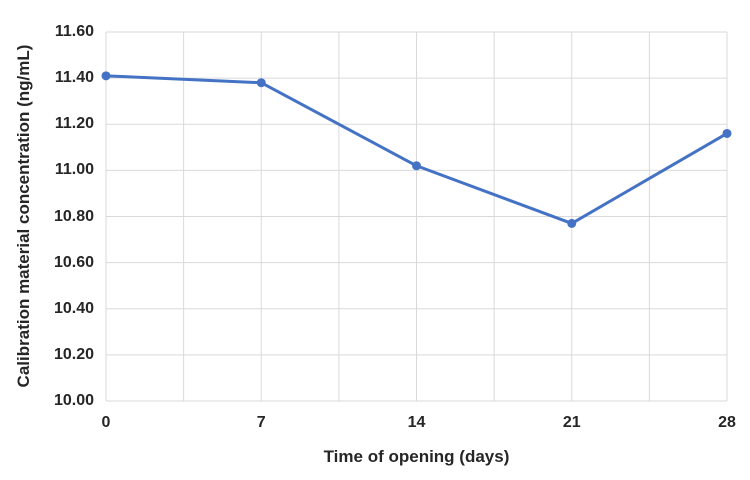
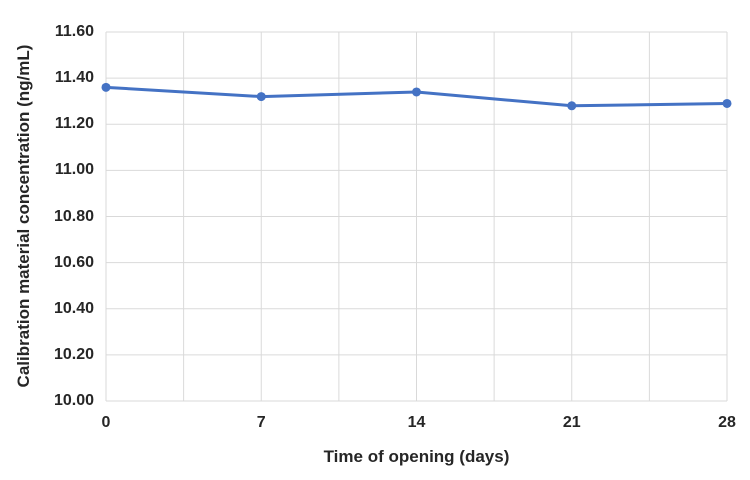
0: 11.41 -> 11.36
7: 11.38 -> 11.32
14: 11.02 -> 11.34
21: 10.77 -> 11.28
28: 11.16 -> 11.29
